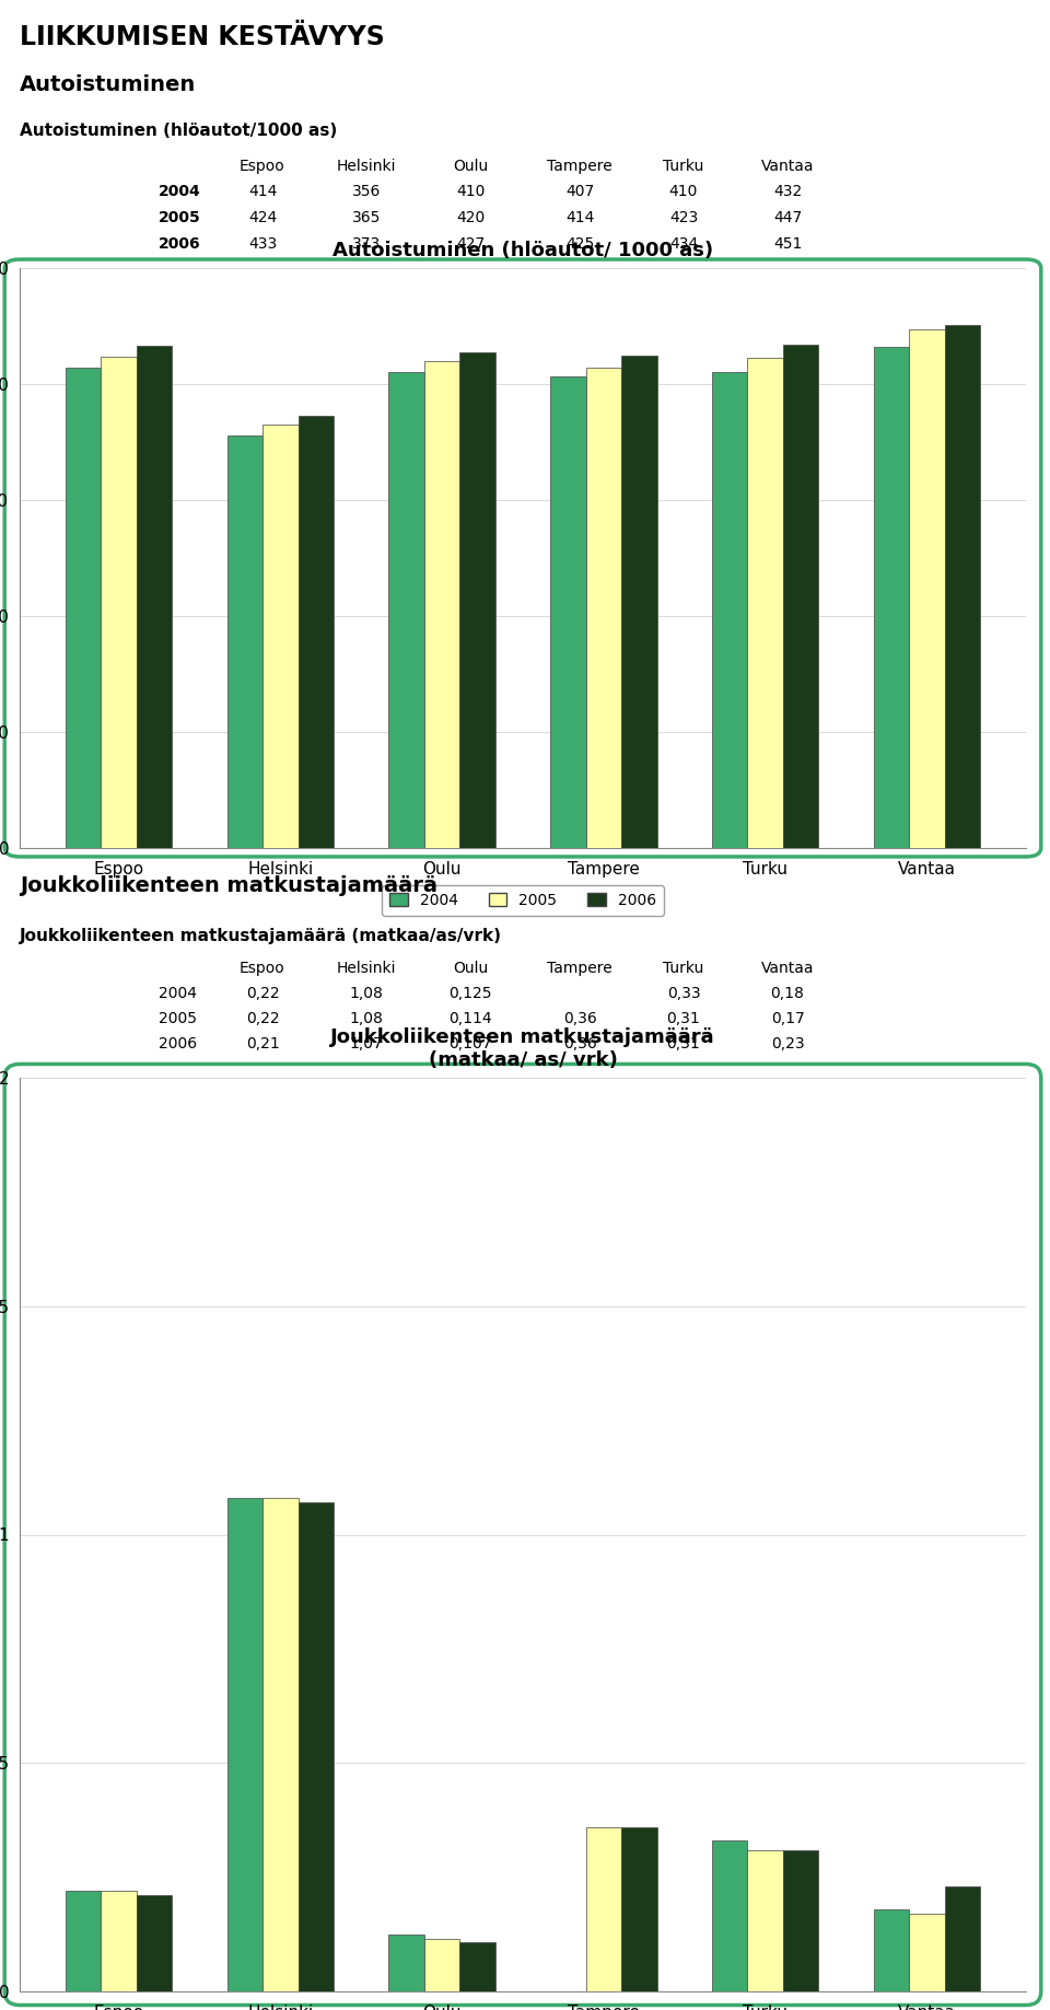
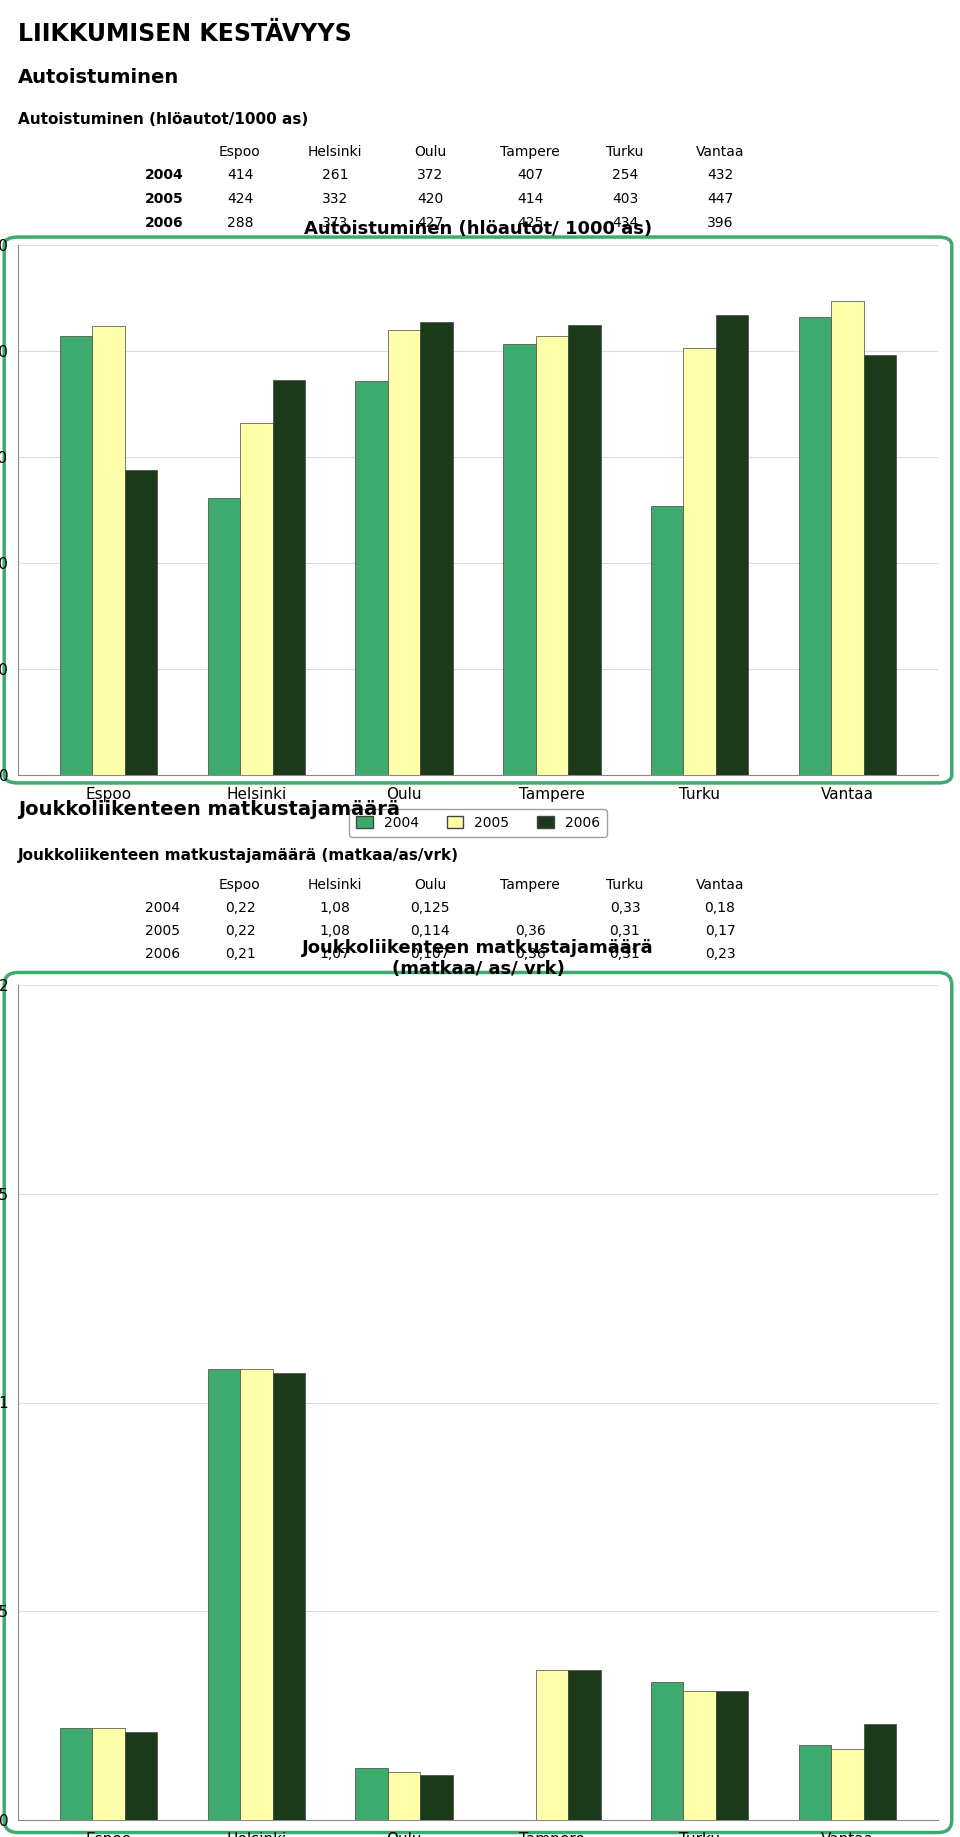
Autoistuminen (hlöautot/ 1000 as)/2006/Espoo: 433 -> 288
Autoistuminen (hlöautot/ 1000 as)/2004/Helsinki: 356 -> 261
Autoistuminen (hlöautot/ 1000 as)/2005/Helsinki: 365 -> 332
Autoistuminen (hlöautot/ 1000 as)/2004/Oulu: 410 -> 372
Autoistuminen (hlöautot/ 1000 as)/2004/Turku: 410 -> 254
Autoistuminen (hlöautot/ 1000 as)/2005/Turku: 423 -> 403
Autoistuminen (hlöautot/ 1000 as)/2006/Vantaa: 451 -> 396
